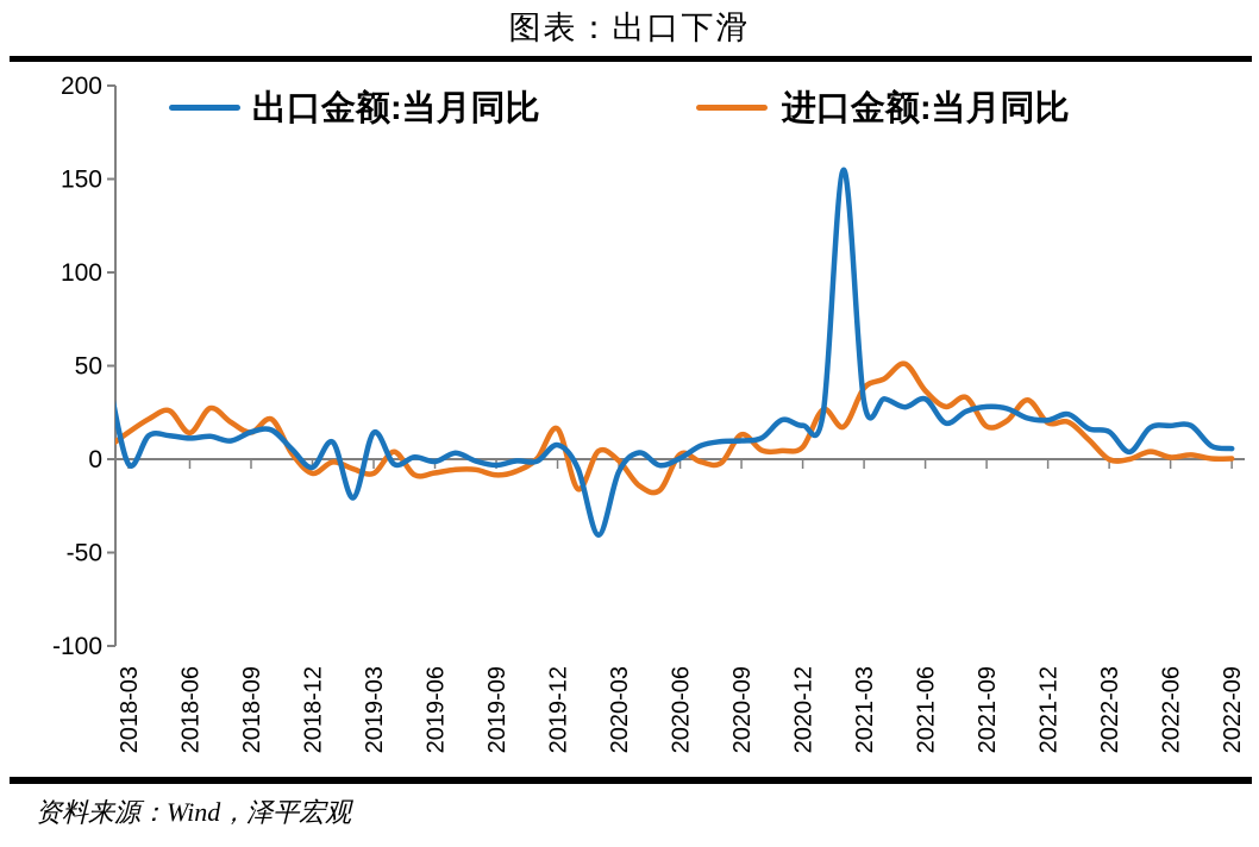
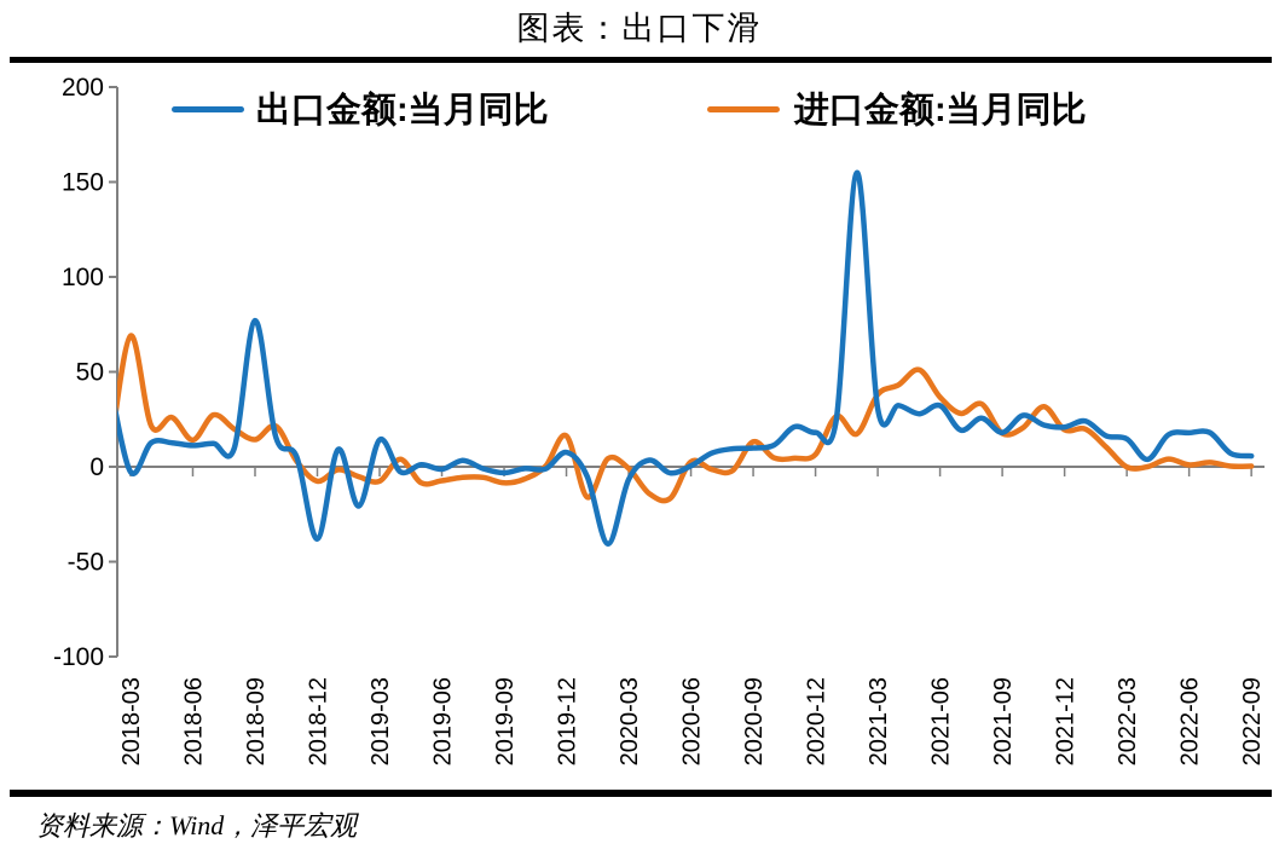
进口金额:当月同比/2018-03: 14 -> 69
出口金额:当月同比/2018-09: 14 -> 77
出口金额:当月同比/2018-12: -4 -> -38
出口金额:当月同比/2021-09: 28 -> 18
